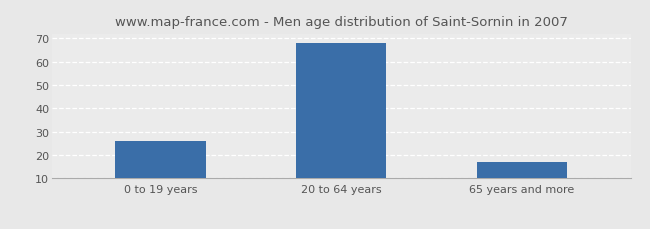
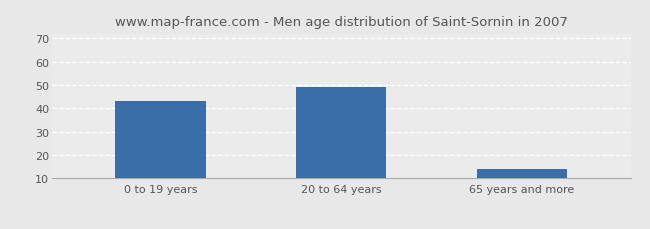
0 to 19 years: 26 -> 43
20 to 64 years: 68 -> 49
65 years and more: 17 -> 14
